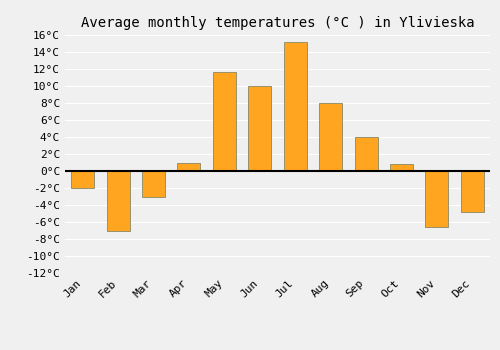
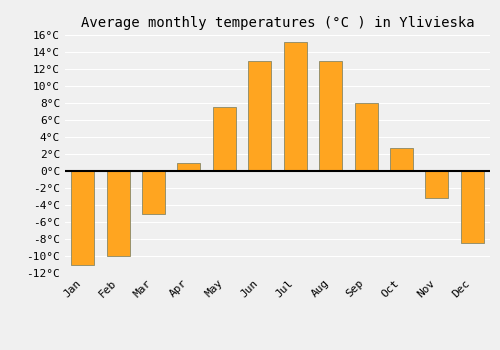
Jan: -2.0°C -> -11.0°C
Feb: -7.0°C -> -10.0°C
Mar: -3.0°C -> -5.0°C
May: 11.6°C -> 7.5°C
Jun: 10.0°C -> 13.0°C
Aug: 8.0°C -> 13.0°C
Sep: 4.0°C -> 8.0°C
Oct: 0.8°C -> 2.7°C
Nov: -6.6°C -> -3.2°C
Dec: -4.8°C -> -8.5°C
